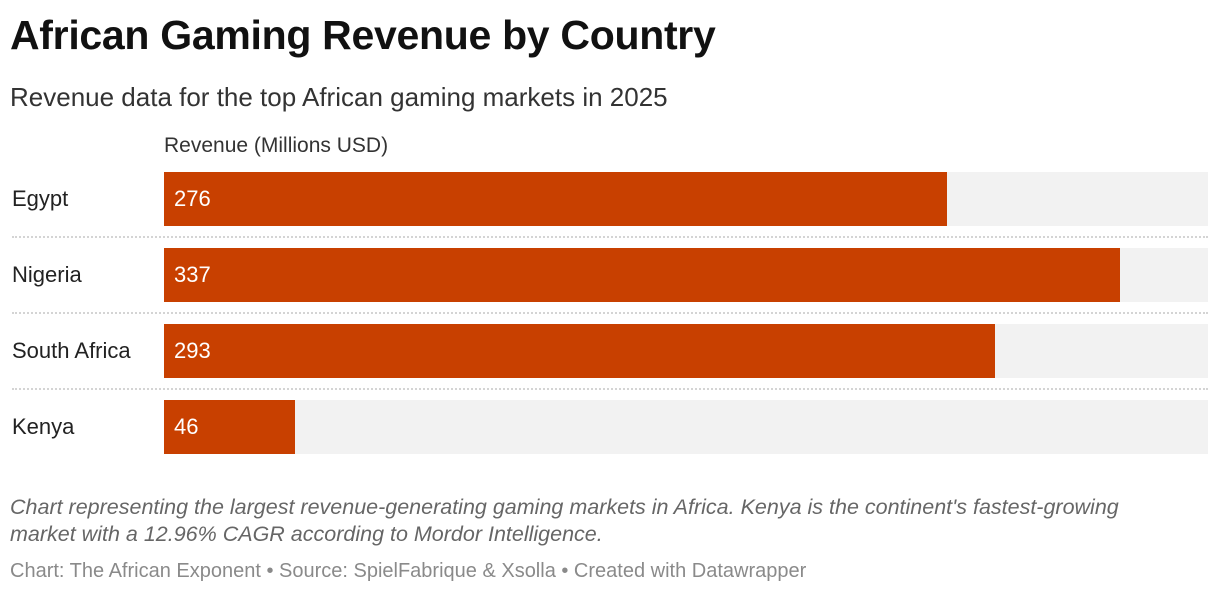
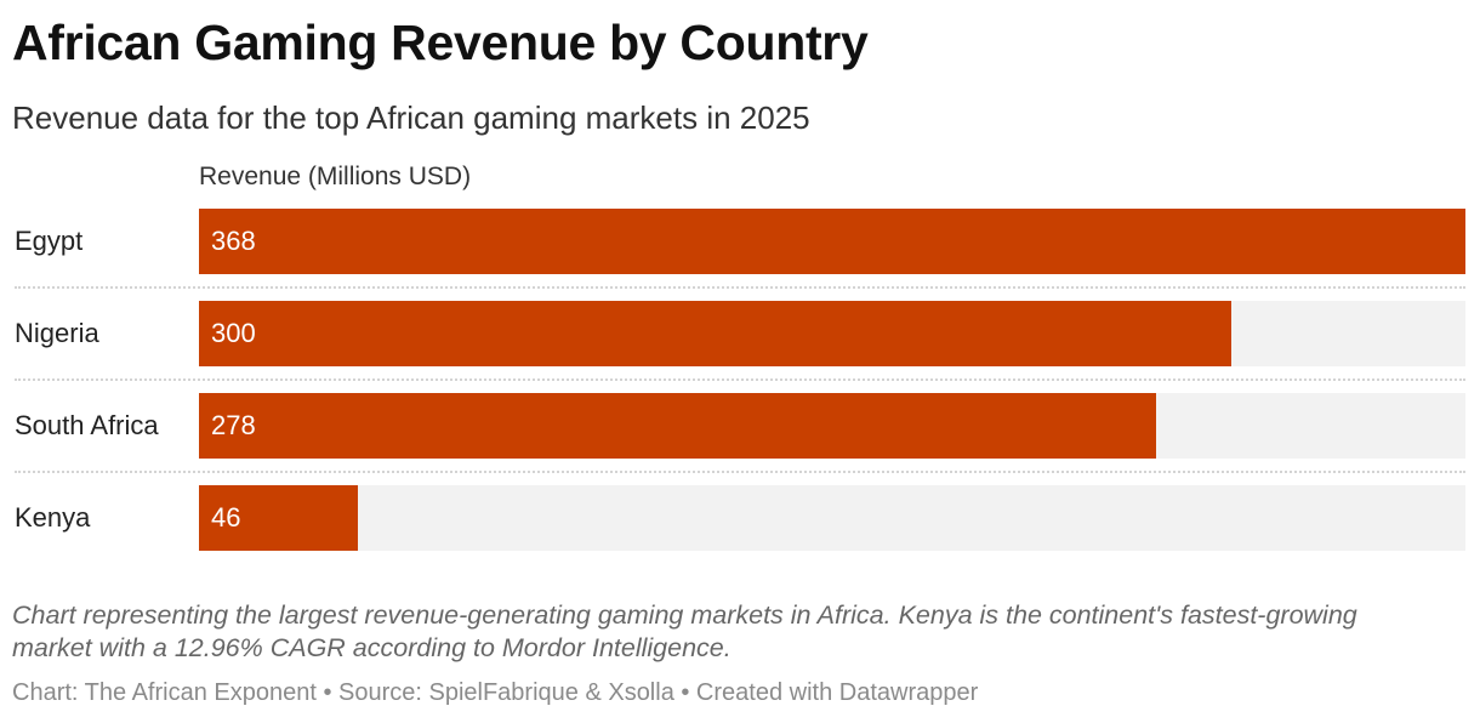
Egypt: 276 -> 368
Nigeria: 337 -> 300
South Africa: 293 -> 278
